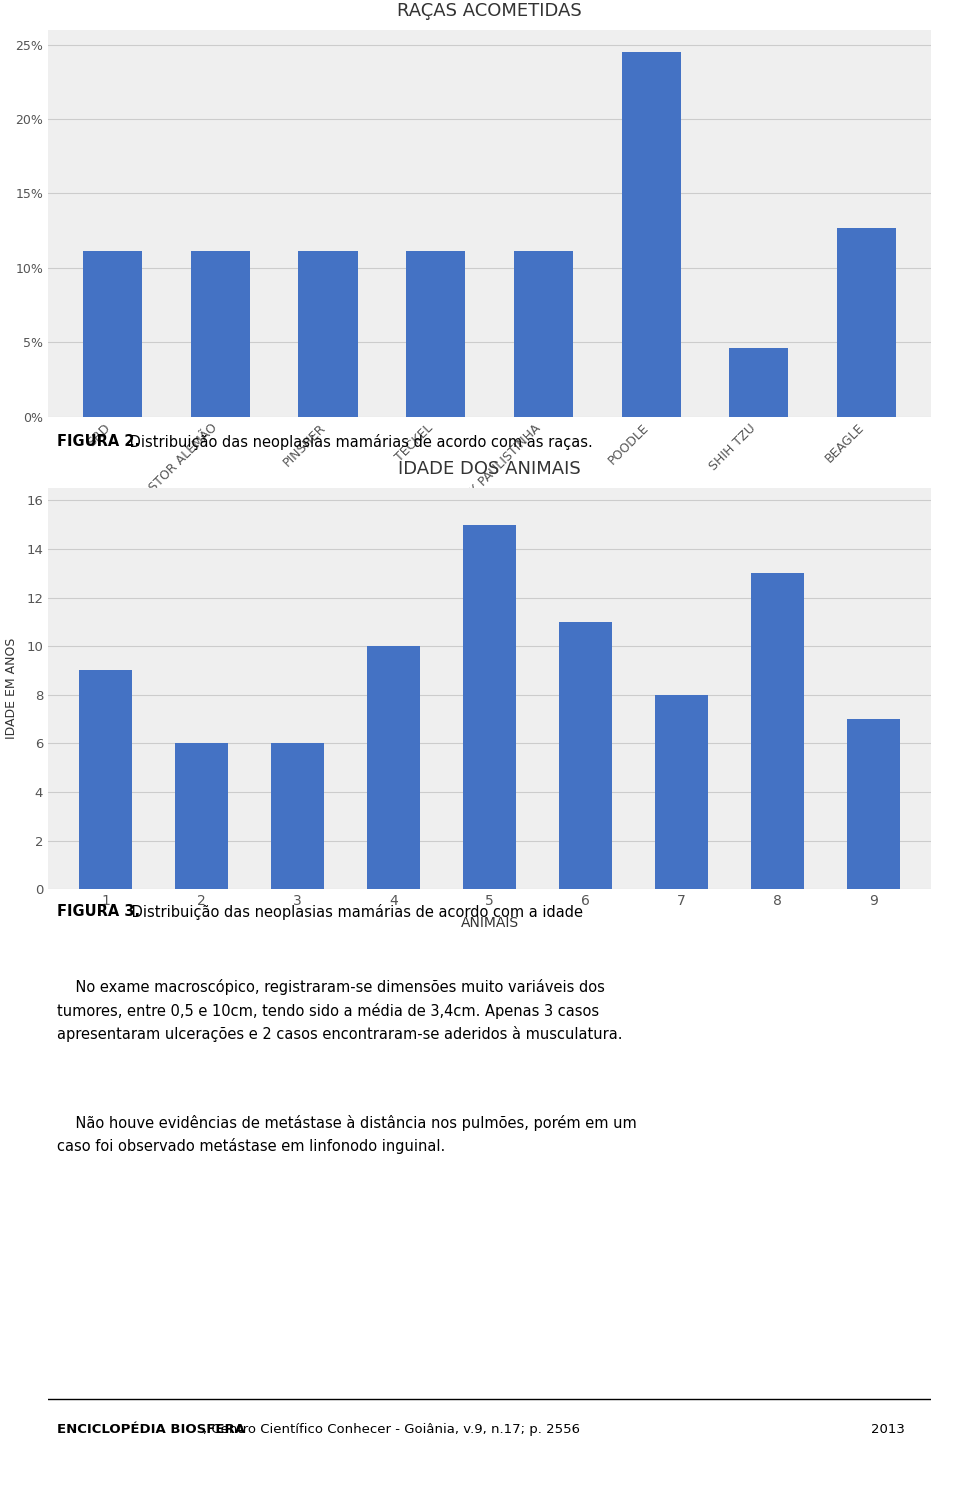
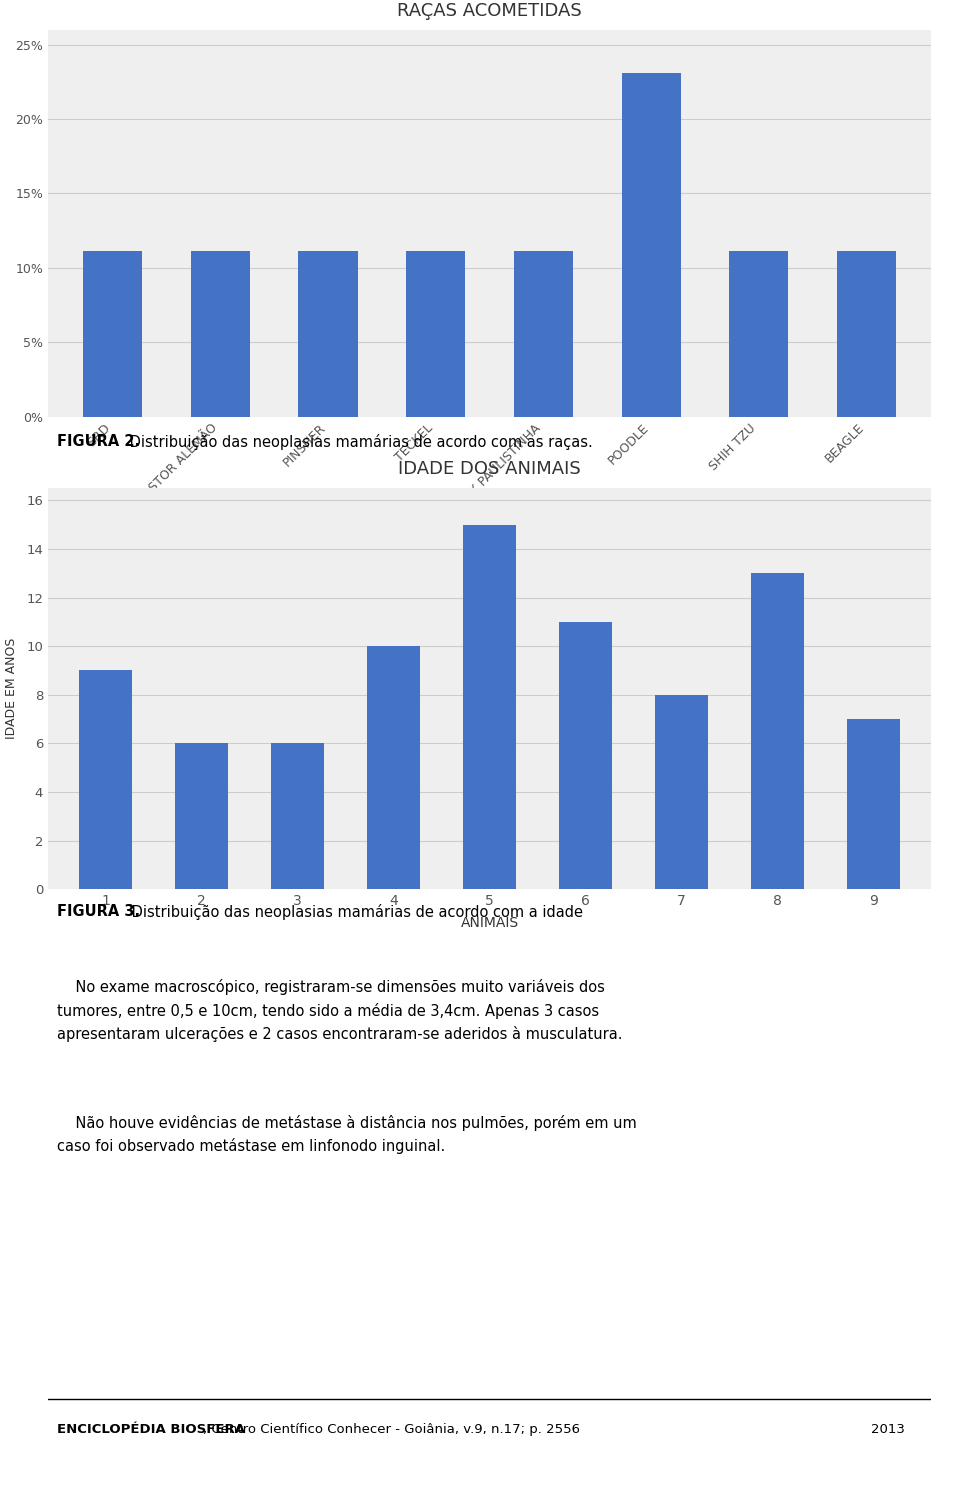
RAÇAS ACOMETIDAS/POODLE: 24.5% -> 23.1%
RAÇAS ACOMETIDAS/SHIH TZU: 4.6% -> 11.1%
RAÇAS ACOMETIDAS/BEAGLE: 12.7% -> 11.1%
